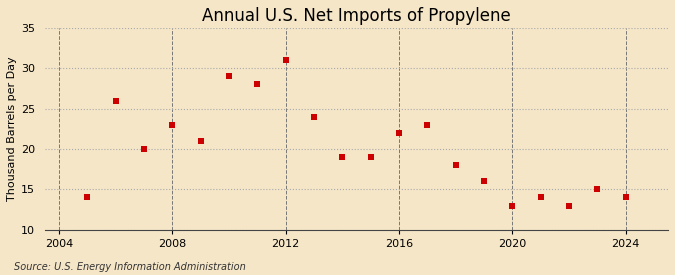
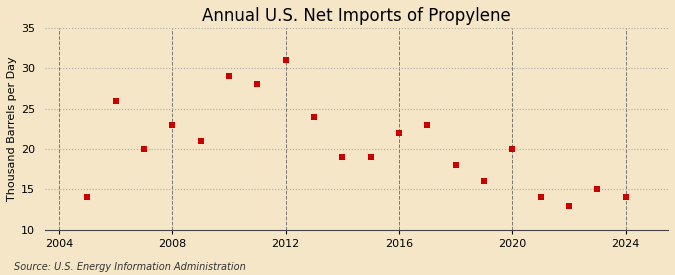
2020: 13 -> 20
